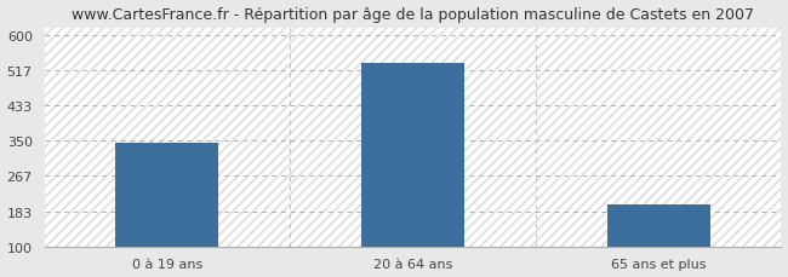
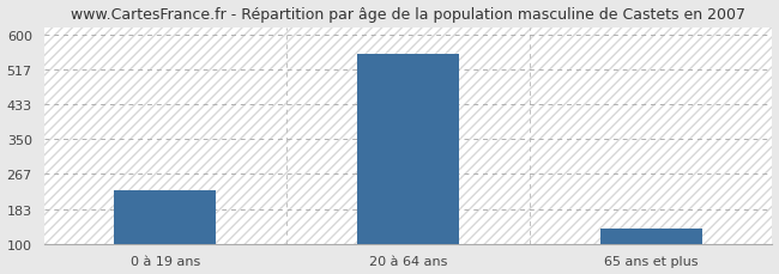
0 à 19 ans: 345 -> 228
20 à 64 ans: 535 -> 555
65 ans et plus: 200 -> 137
